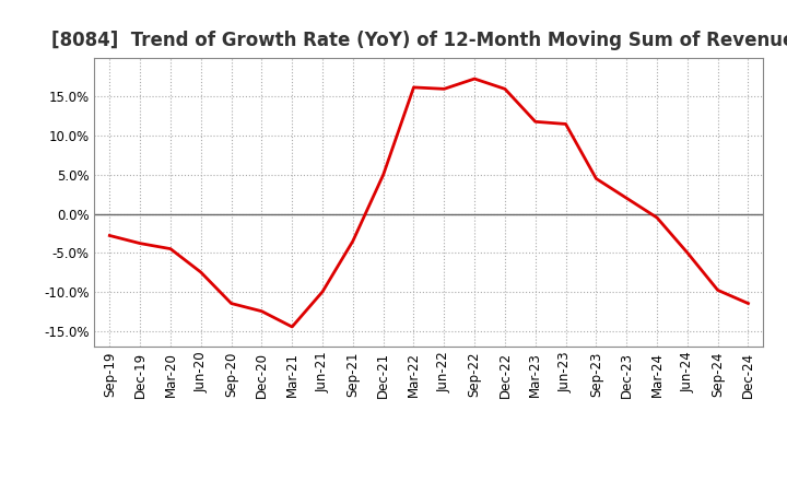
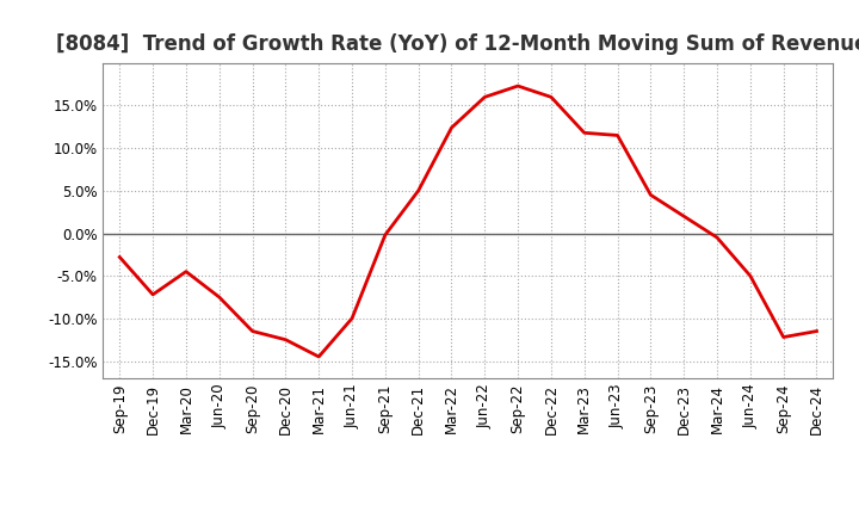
Dec-19: -3.8% -> -7.2%
Sep-21: -3.5% -> -0.2%
Mar-22: 16.2% -> 12.4%
Sep-24: -9.8% -> -12.2%
